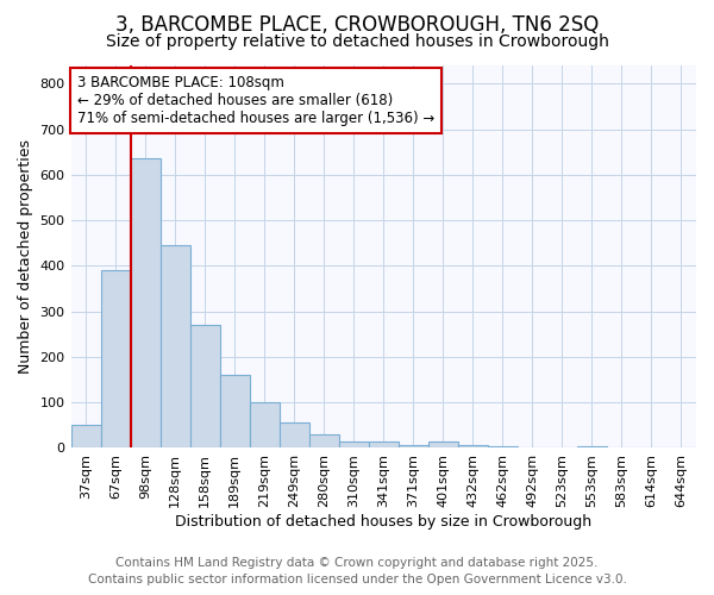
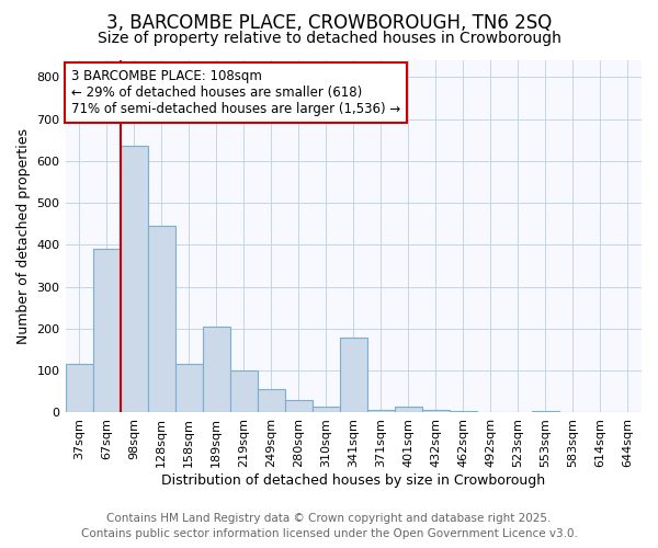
37sqm: 50 -> 115
158sqm: 270 -> 115
189sqm: 160 -> 205
341sqm: 15 -> 180
